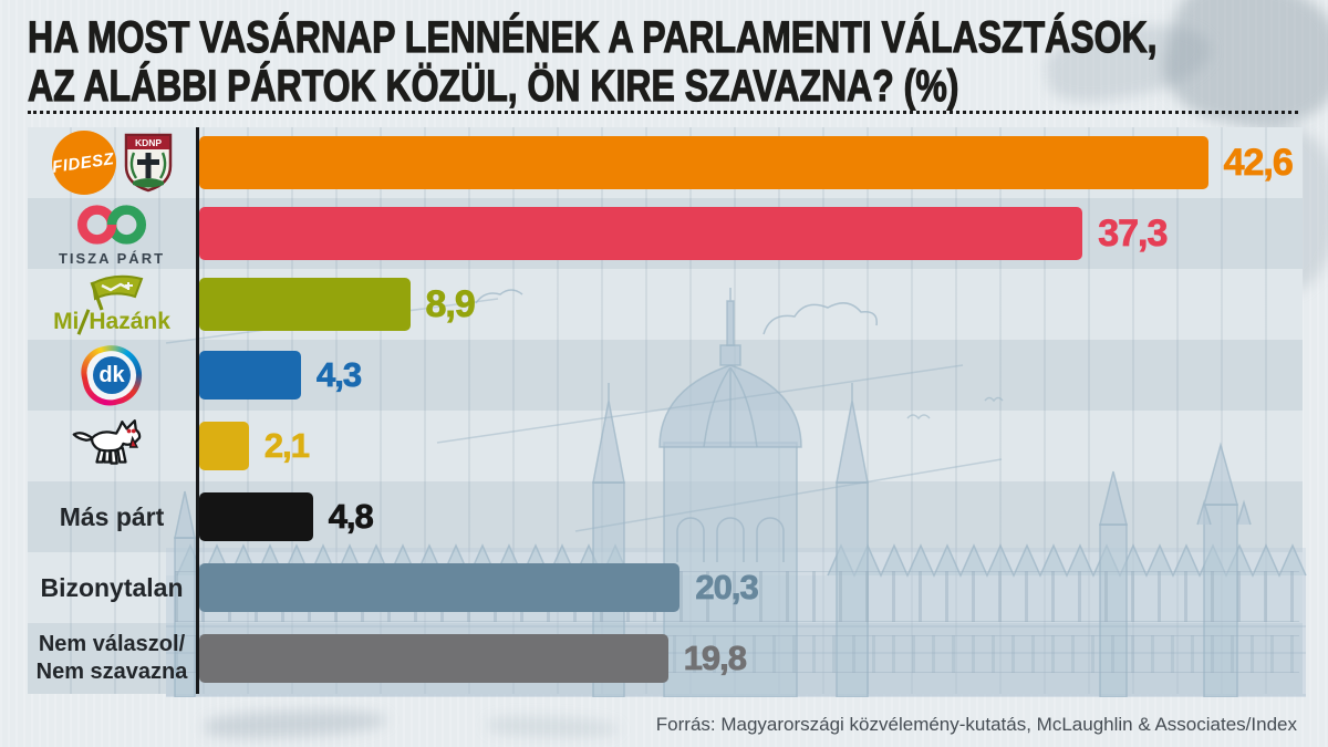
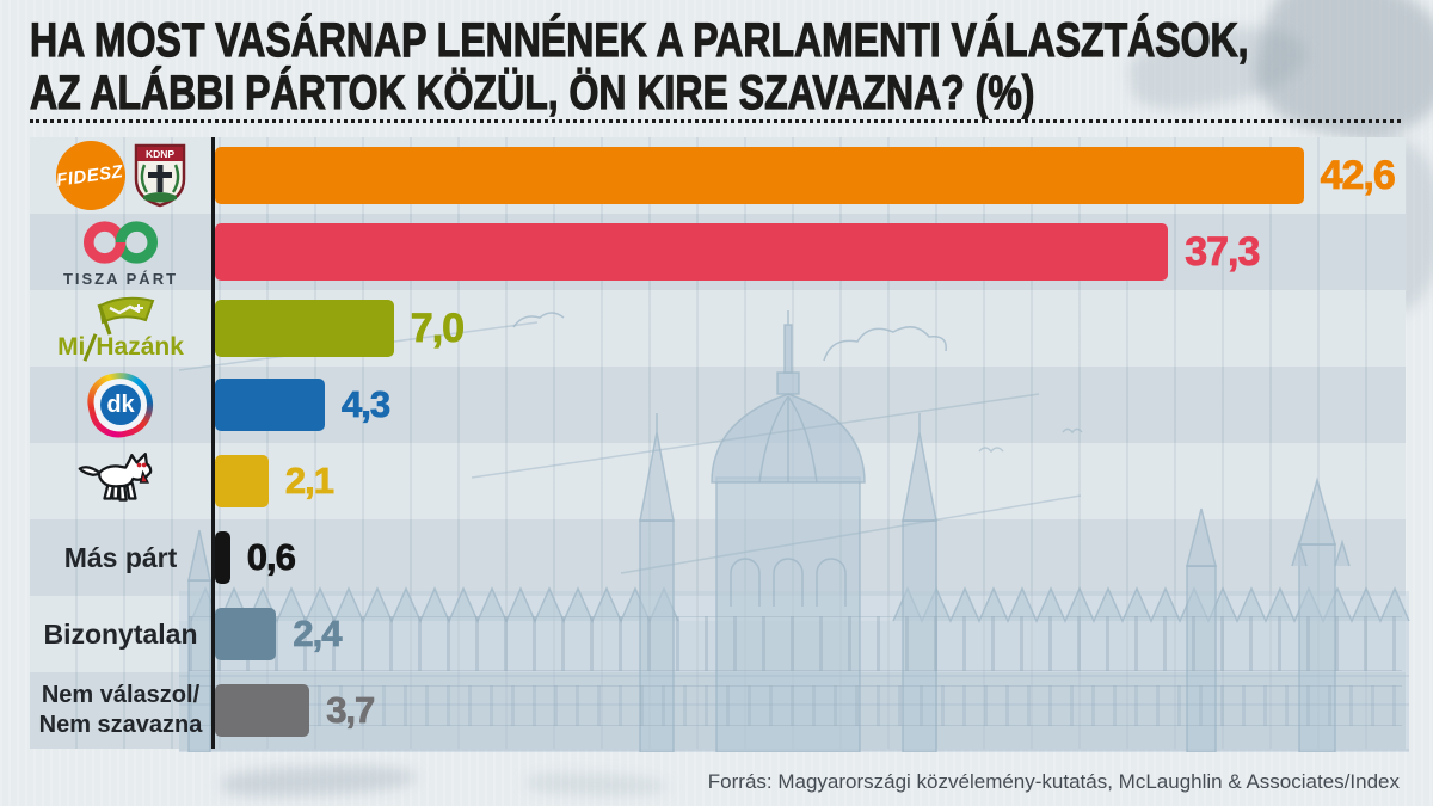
Mi Hazánk: 8,9 -> 7,0
Más párt: 4,8 -> 0,6
Bizonytalan: 20,3 -> 2,4
Nem válaszol/Nem szavazna: 19,8 -> 3,7
